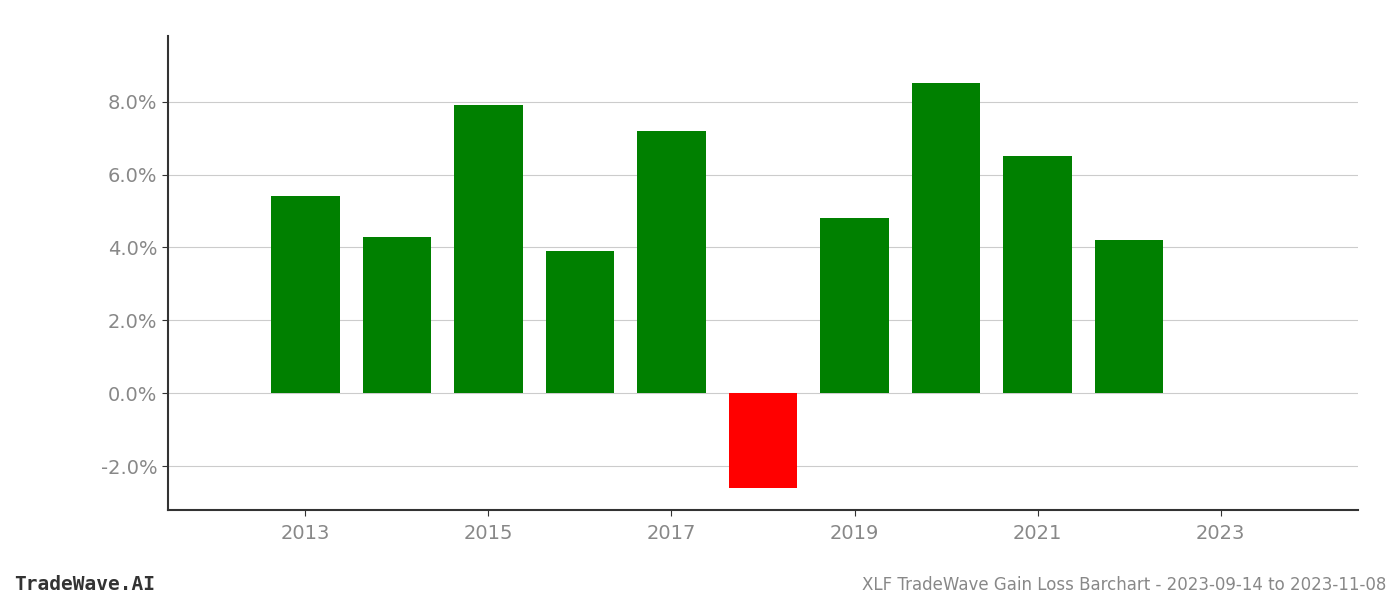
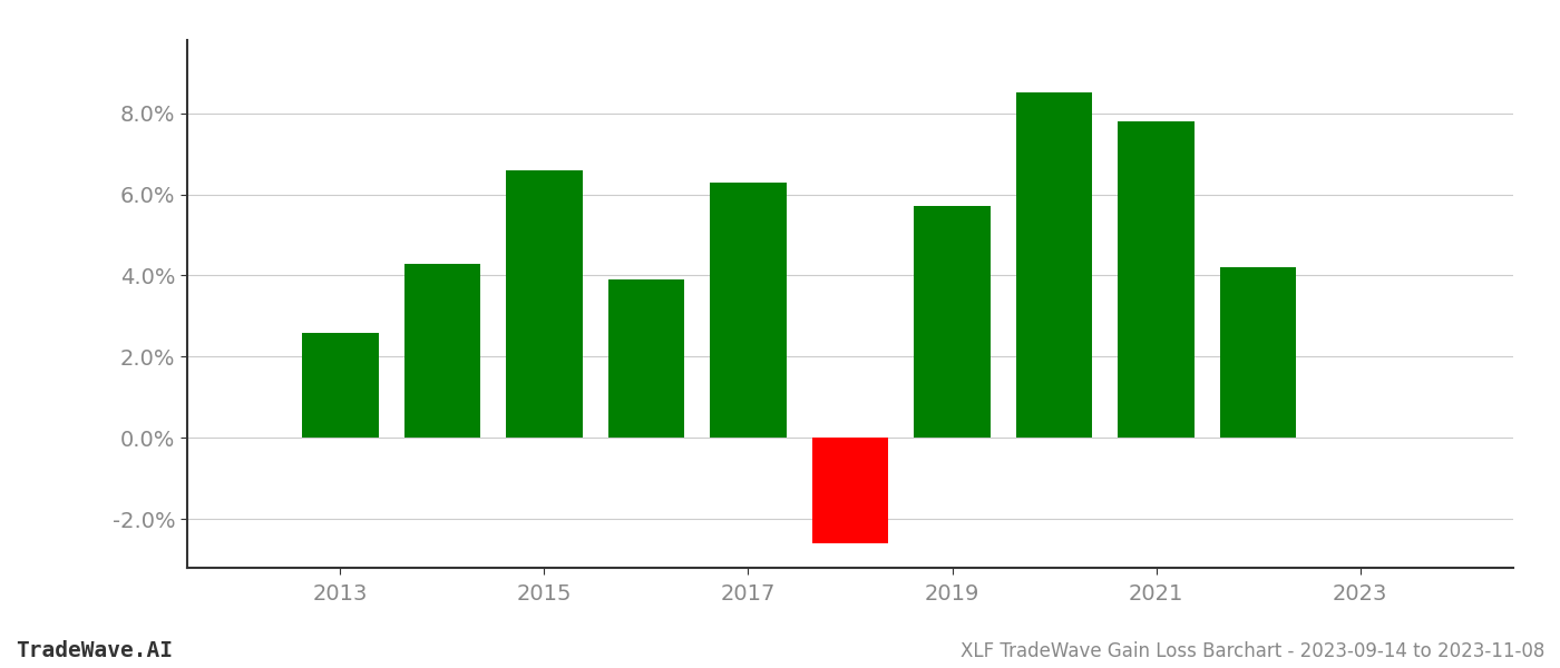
2013: 5.4% -> 2.6%
2015: 7.9% -> 6.6%
2017: 7.2% -> 6.3%
2019: 4.8% -> 5.7%
2021: 6.5% -> 7.8%
